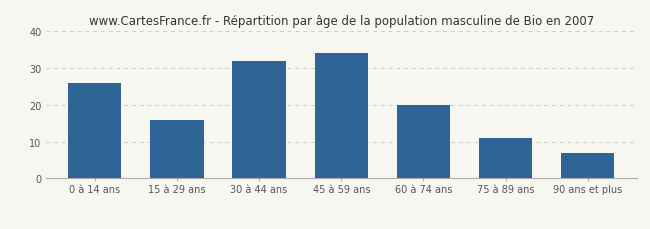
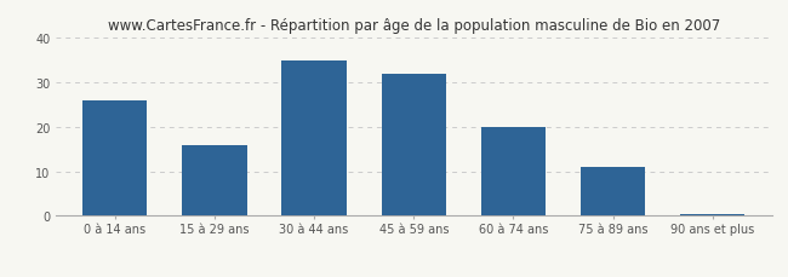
30 à 44 ans: 32.0 -> 35.0
45 à 59 ans: 34.0 -> 32.0
90 ans et plus: 7.0 -> 0.5
